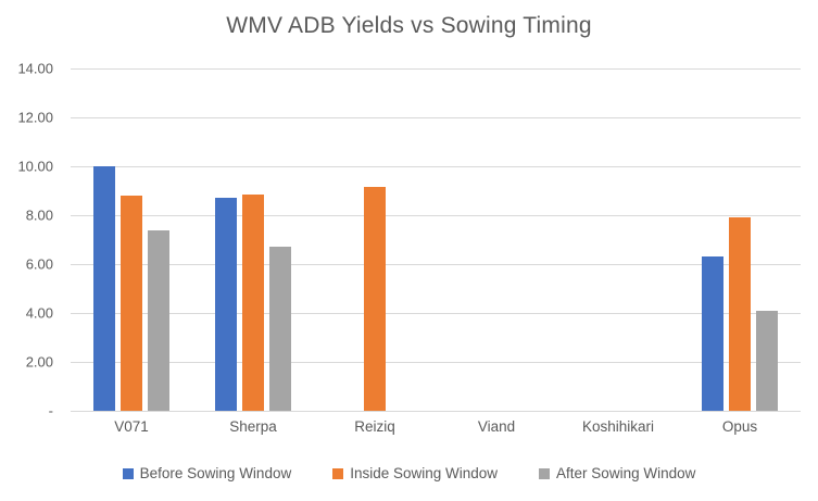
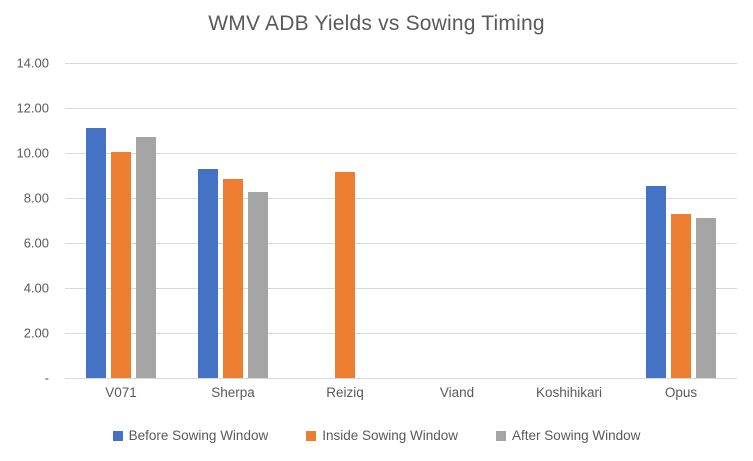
Before Sowing Window/V071: 10.0 -> 11.1
Inside Sowing Window/V071: 8.8 -> 10.1
After Sowing Window/V071: 7.4 -> 10.7
Before Sowing Window/Sherpa: 8.7 -> 9.3
After Sowing Window/Sherpa: 6.7 -> 8.2
Before Sowing Window/Opus: 6.3 -> 8.6
Inside Sowing Window/Opus: 7.9 -> 7.3
After Sowing Window/Opus: 4.1 -> 7.1
